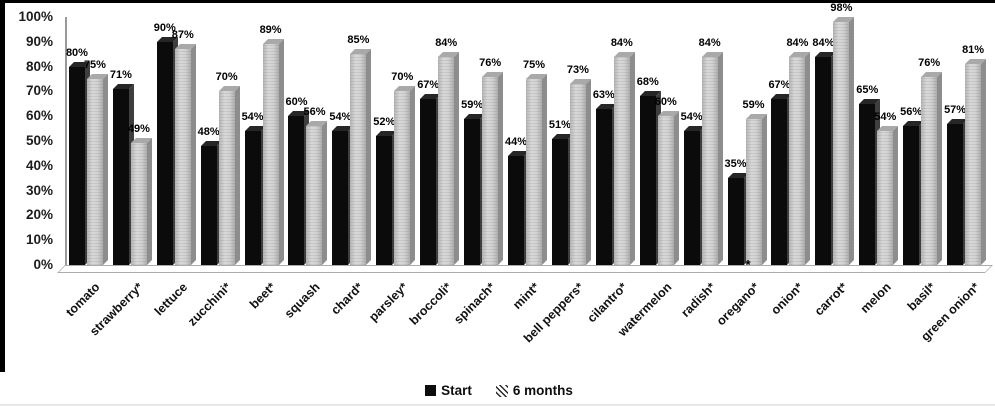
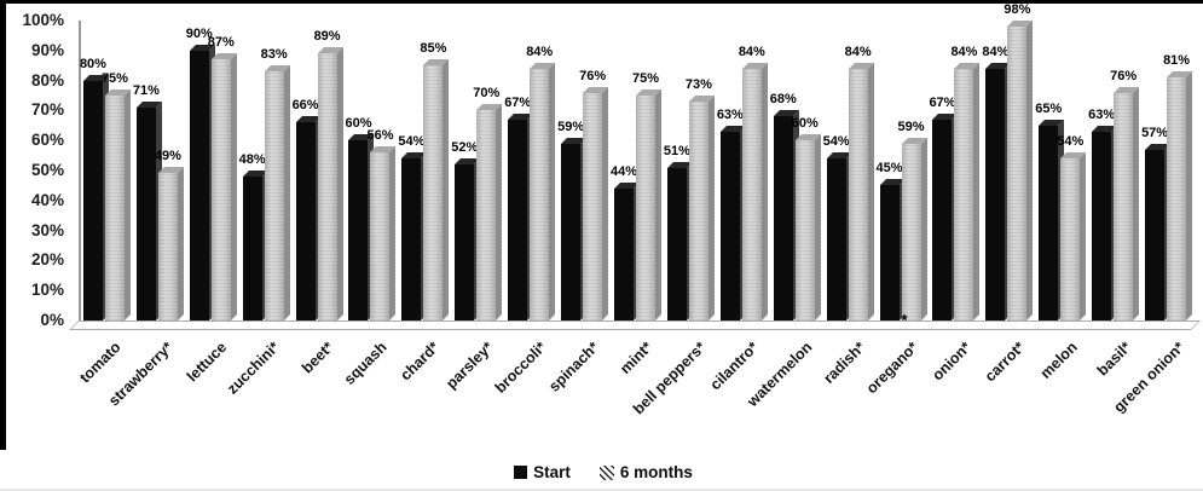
6 months/zucchini*: 70% -> 83%
Start/beet*: 54% -> 66%
Start/oregano*: 35% -> 45%
Start/basil*: 56% -> 63%
